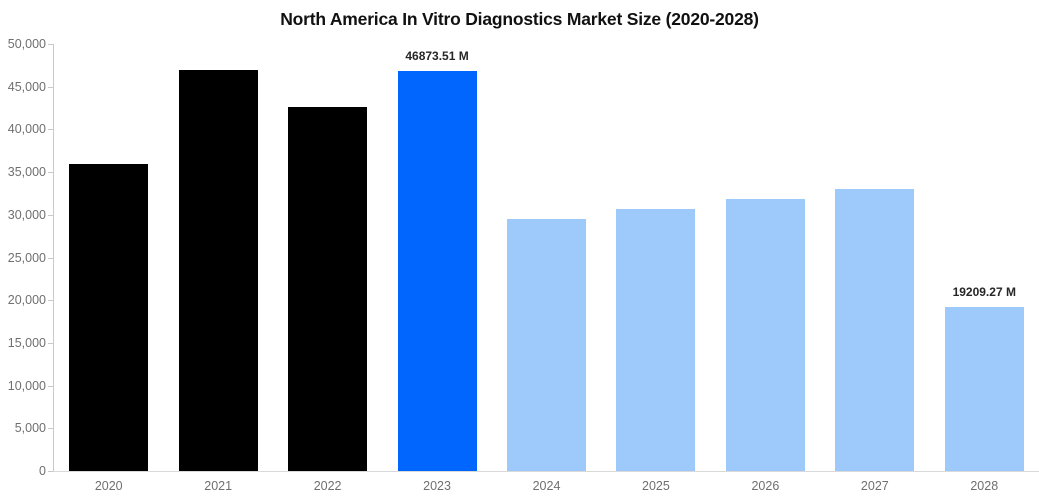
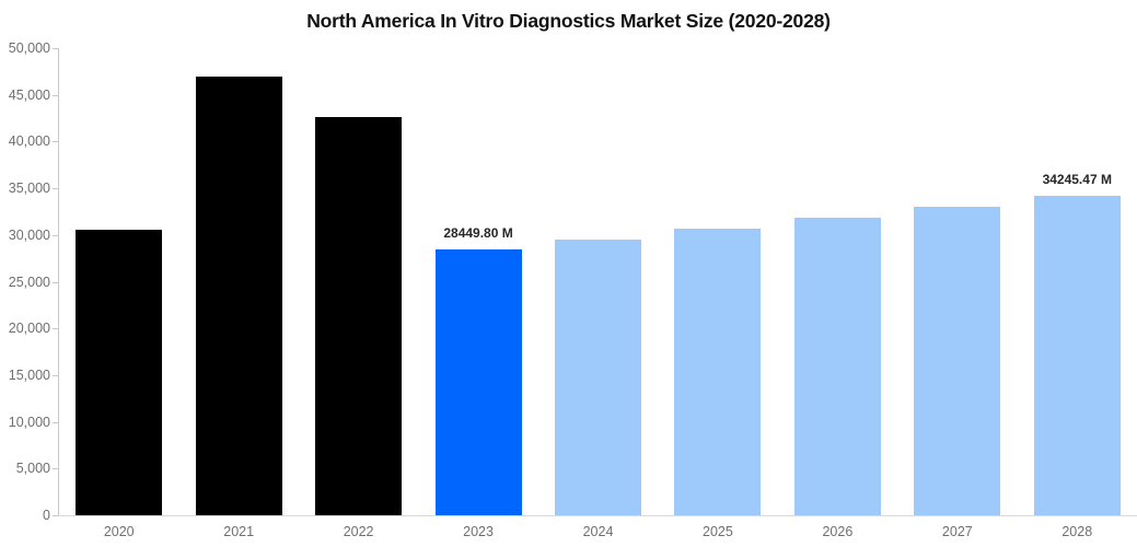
2020: 36000 -> 31000
2023: 46873.51 -> 28449.80
2028: 19209.27 -> 34245.47
